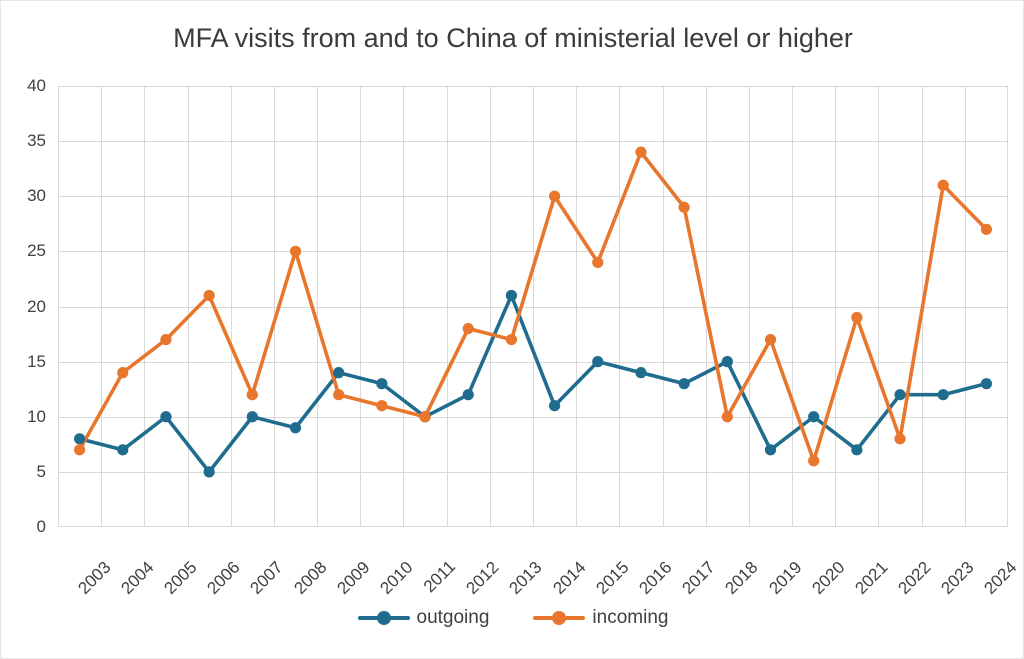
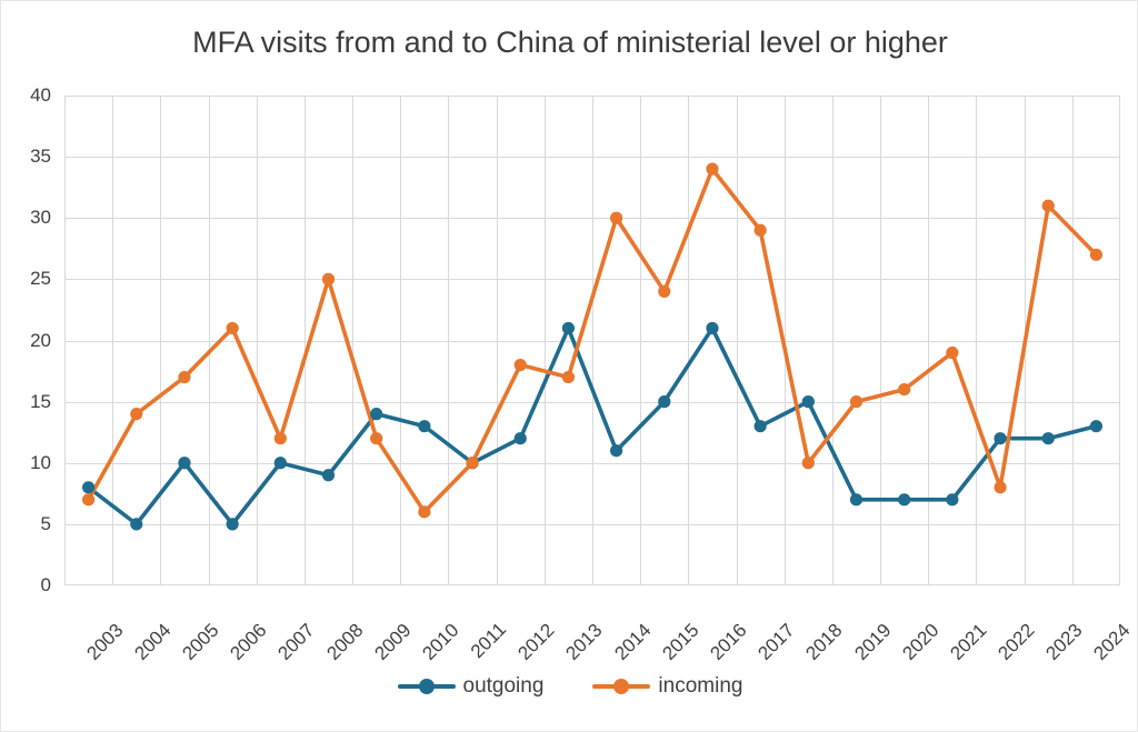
outgoing/2004: 7 -> 5
incoming/2010: 11 -> 6
outgoing/2016: 14 -> 21
incoming/2019: 17 -> 15
outgoing/2020: 10 -> 7
incoming/2020: 6 -> 16
